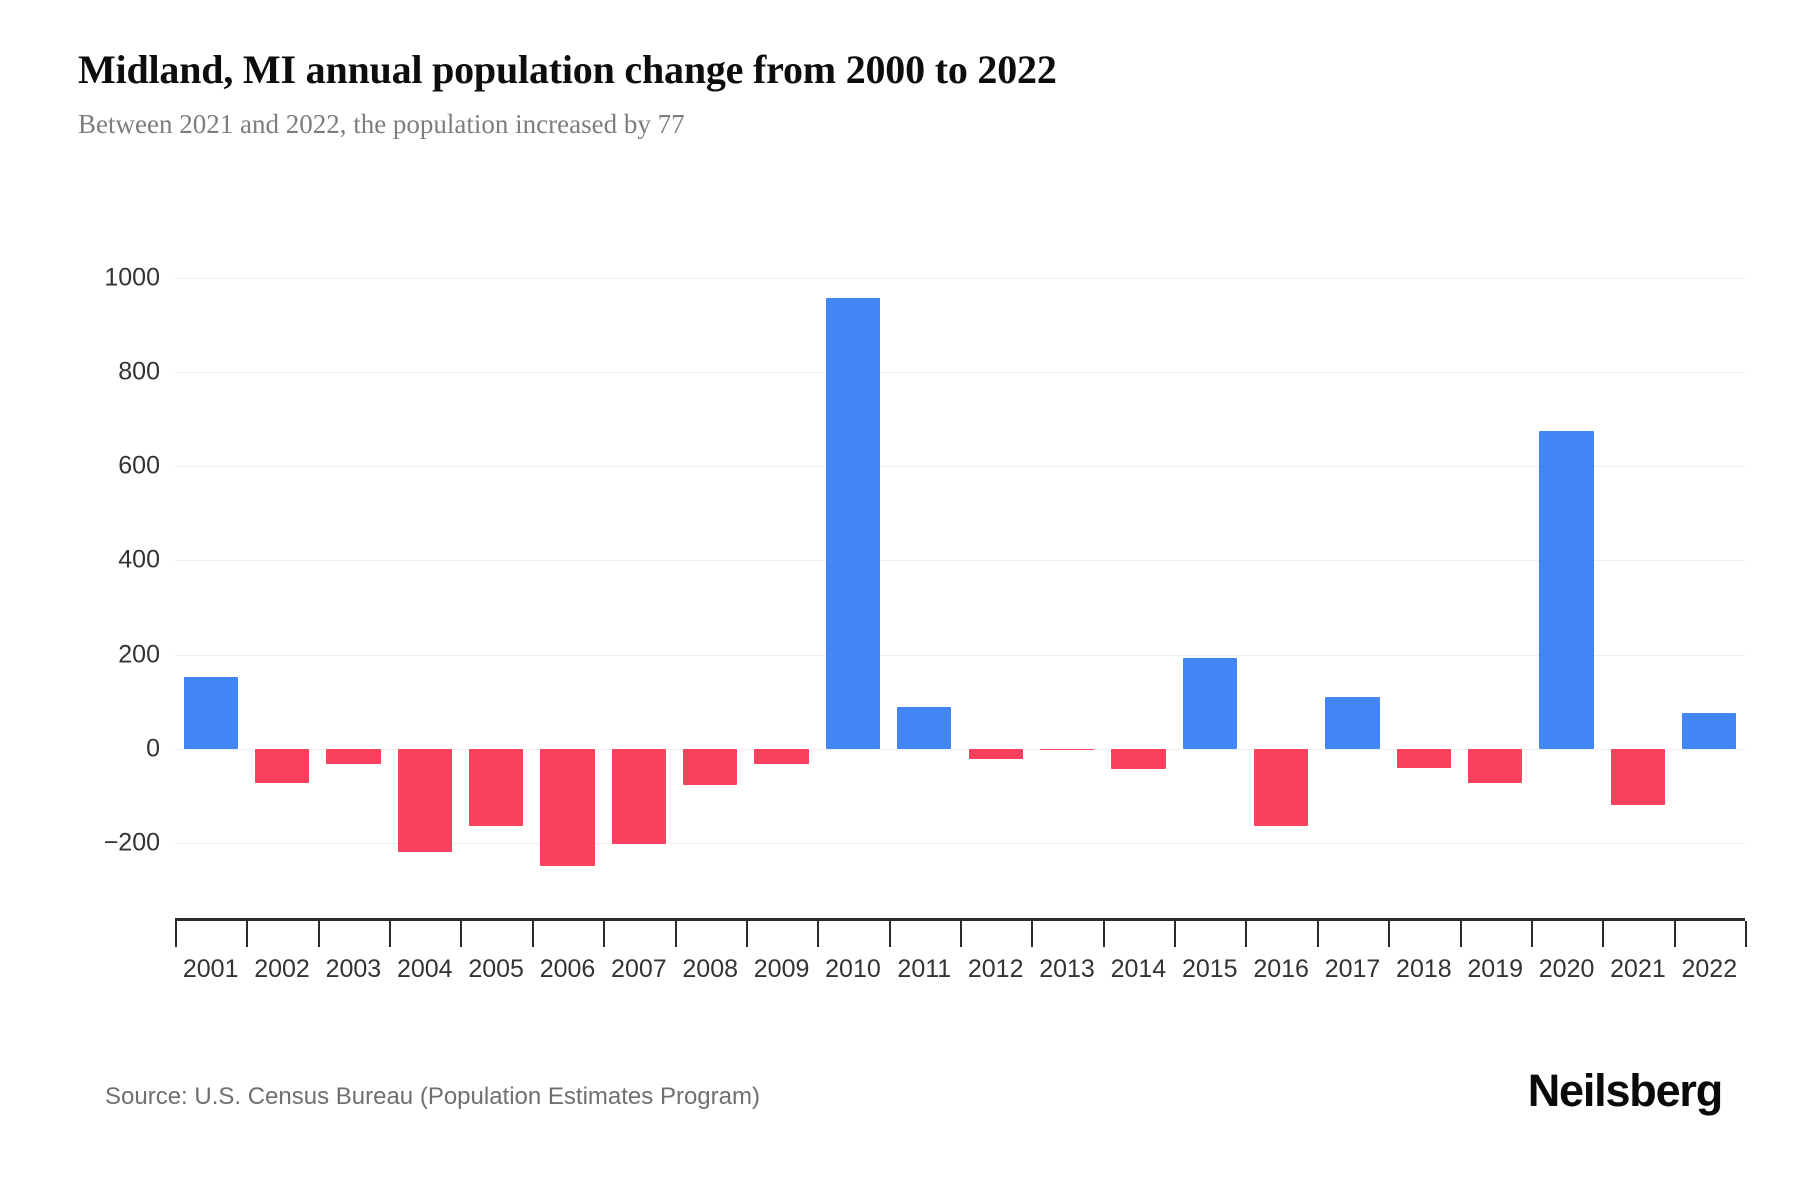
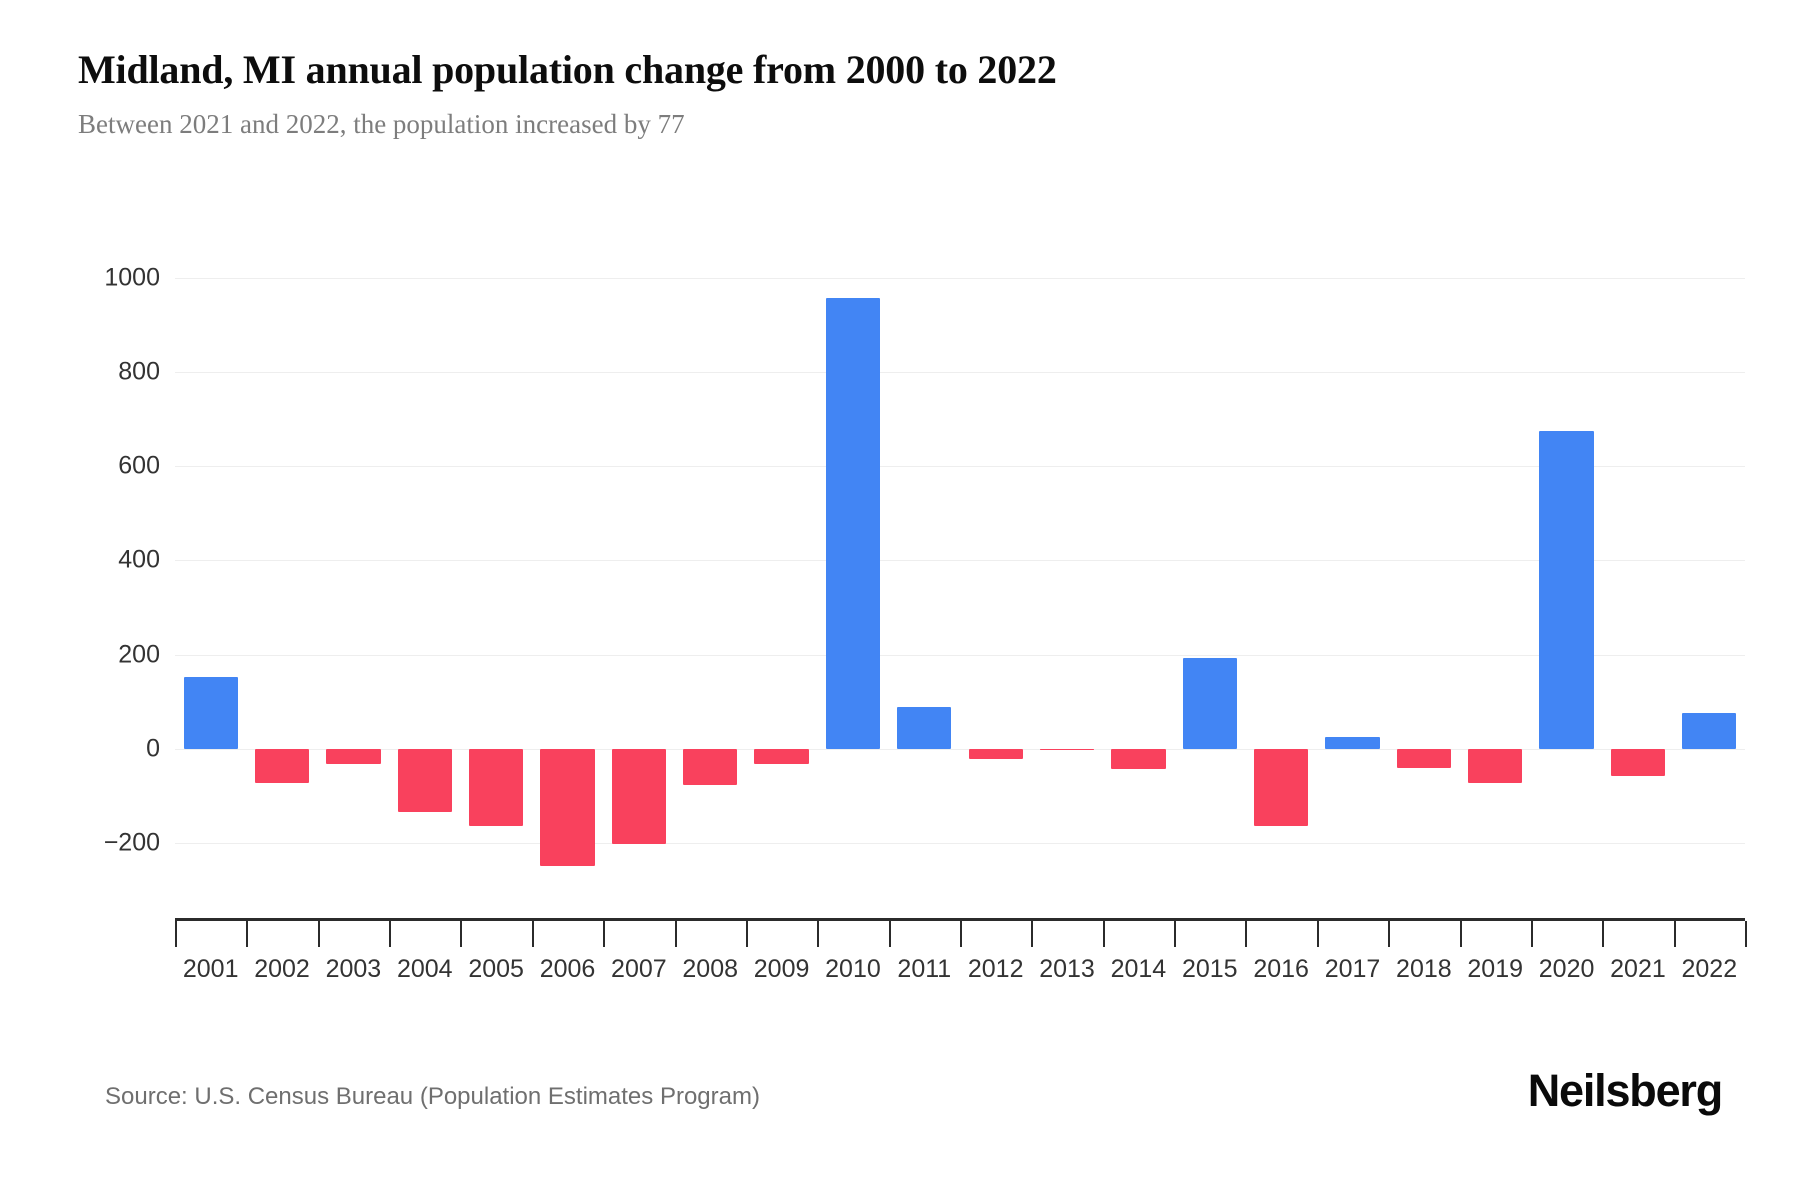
2004: -220 -> -140
2017: 110 -> 20
2021: -120 -> -60
